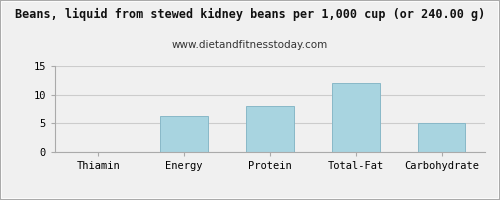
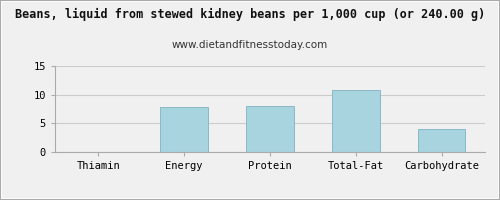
Energy: 6.2 -> 7.8
Total-Fat: 12.0 -> 10.8
Carbohydrate: 5.0 -> 4.0
